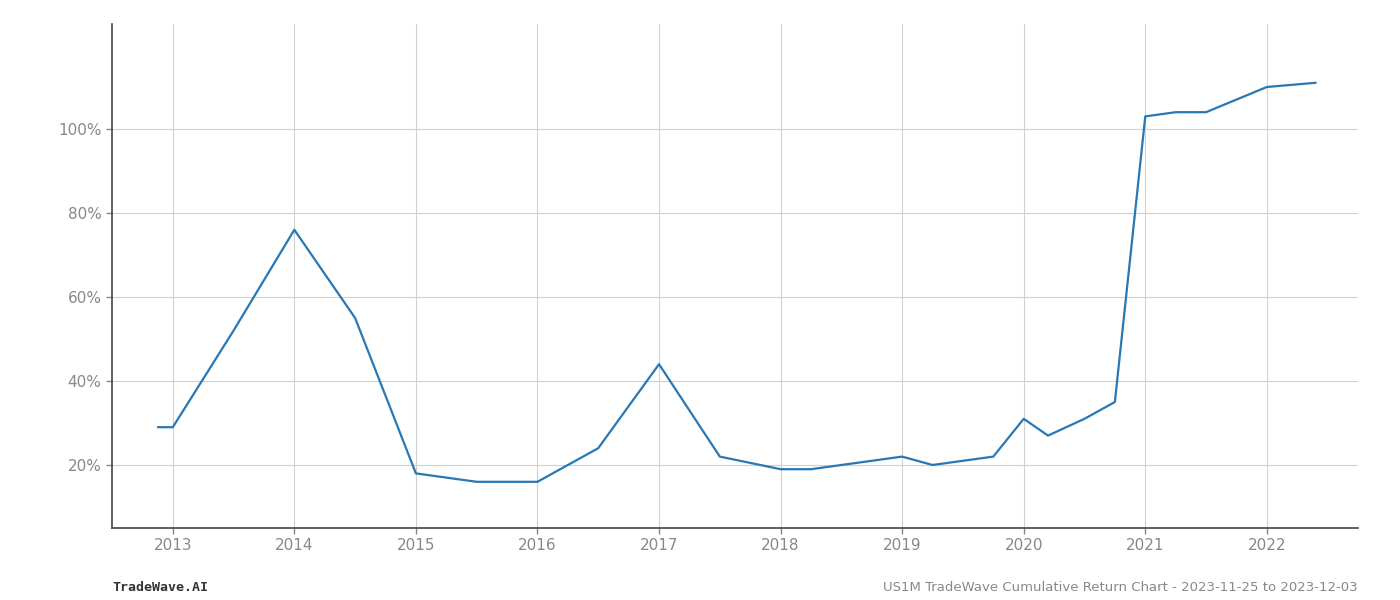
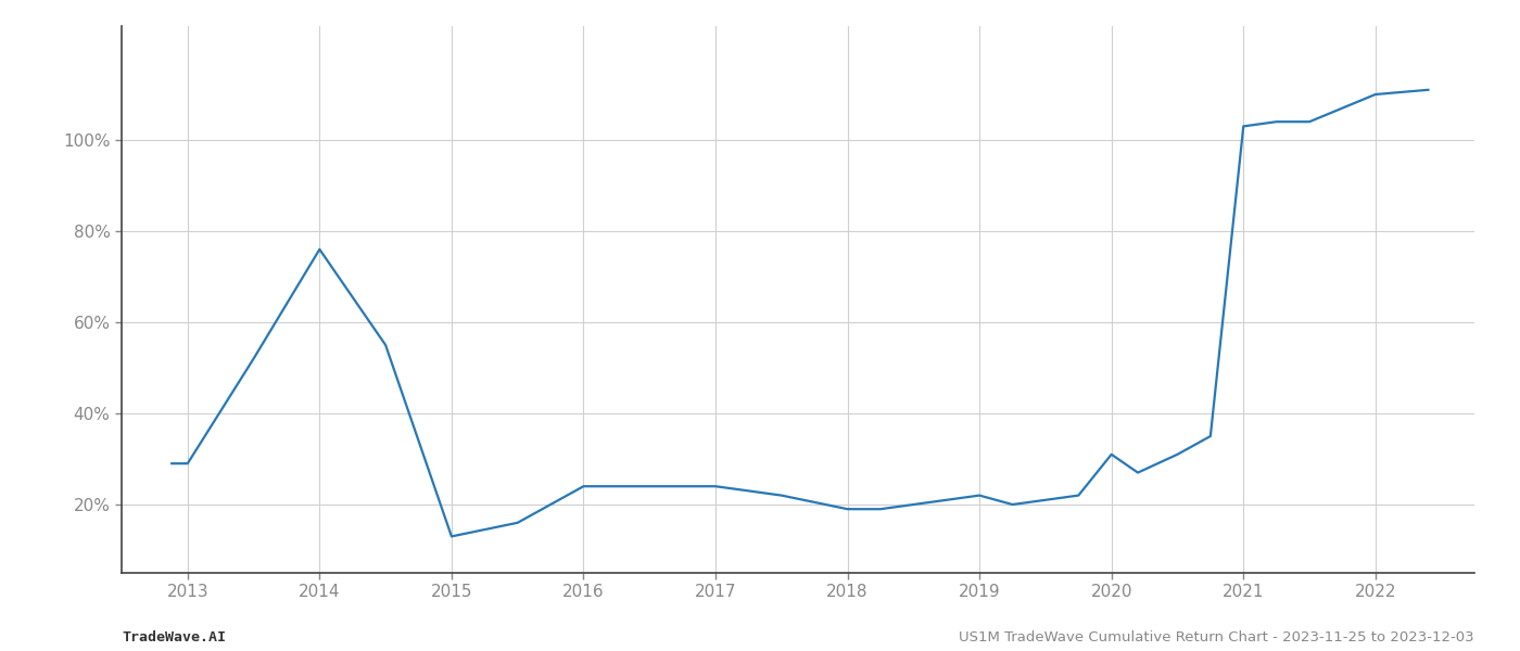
2015: 18% -> 13%
2016: 16% -> 24%
2017: 44% -> 24%
